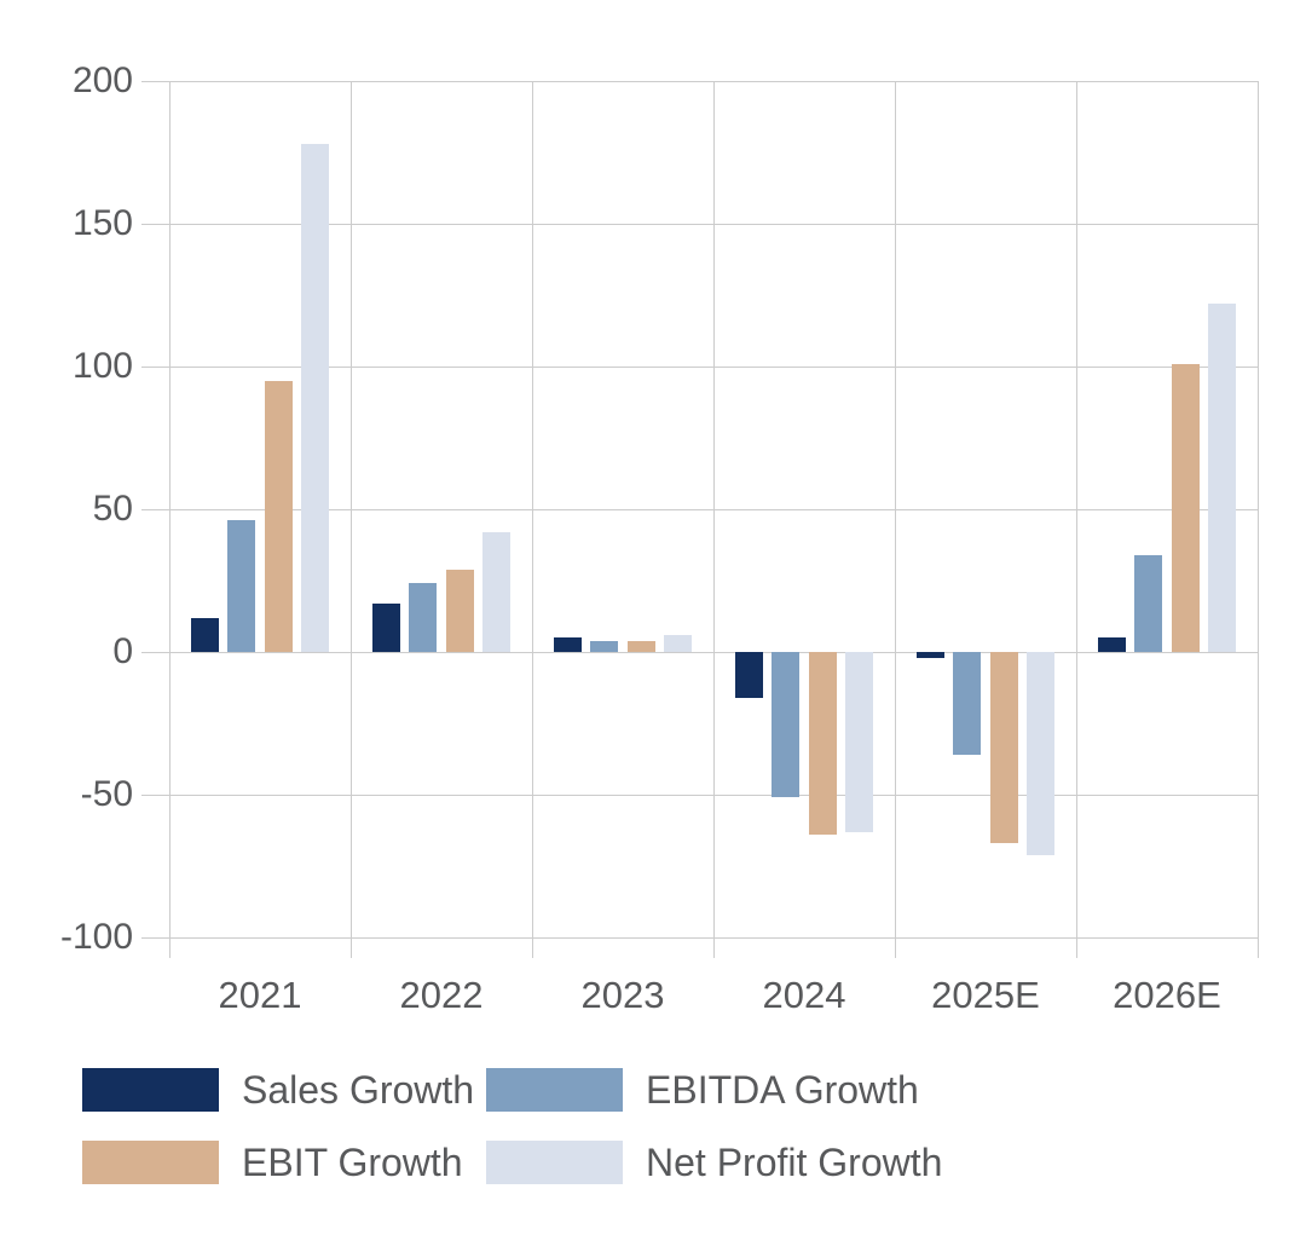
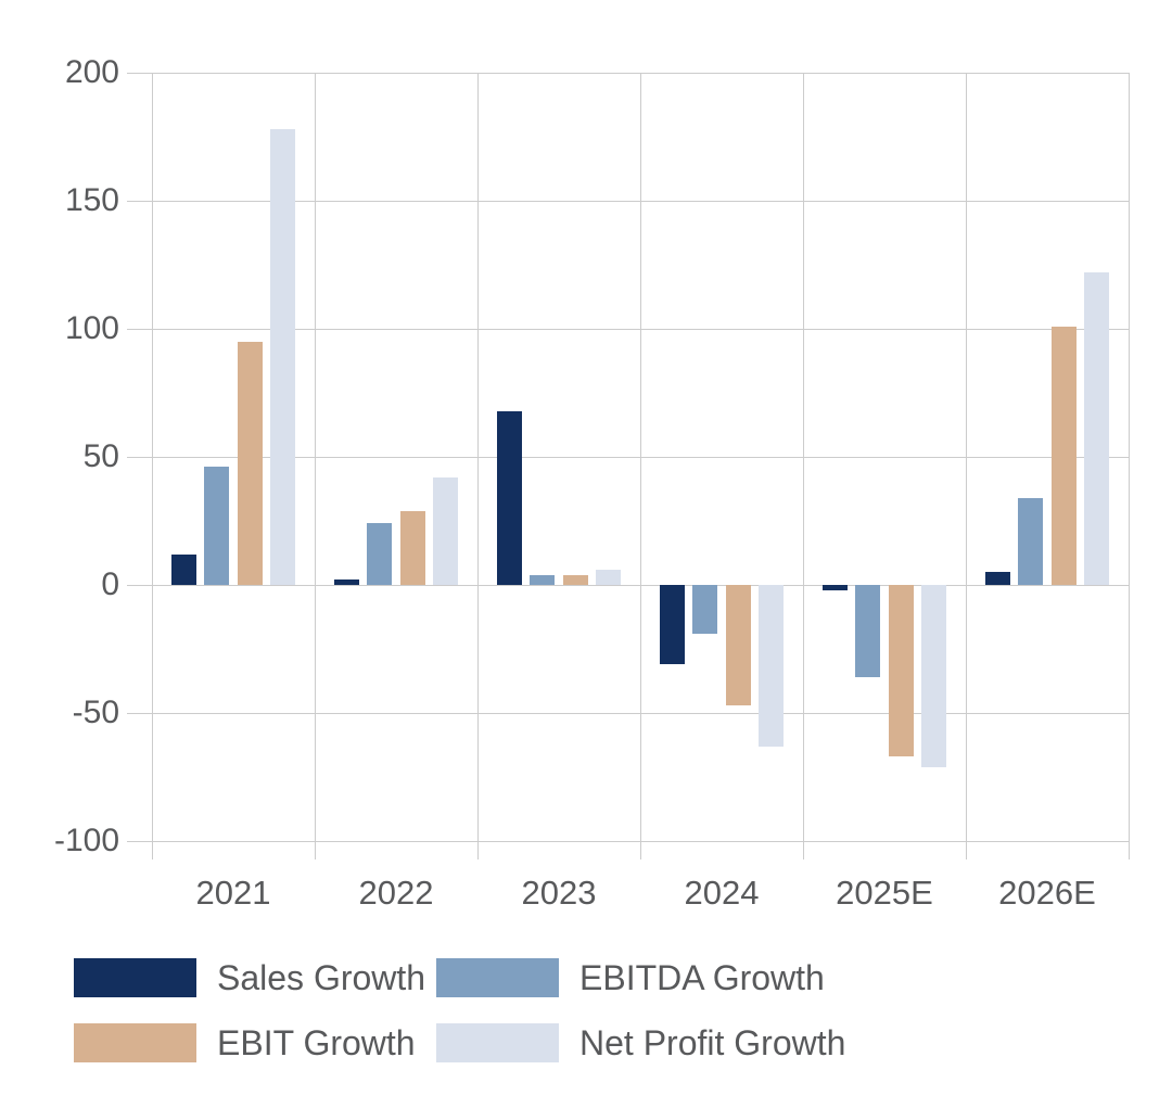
Sales Growth/2022: 17 -> 2
Sales Growth/2023: 5 -> 68
Sales Growth/2024: -16 -> -31
EBITDA Growth/2024: -51 -> -19
EBIT Growth/2024: -64 -> -47
